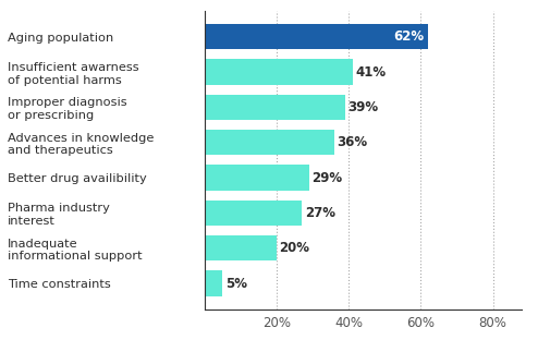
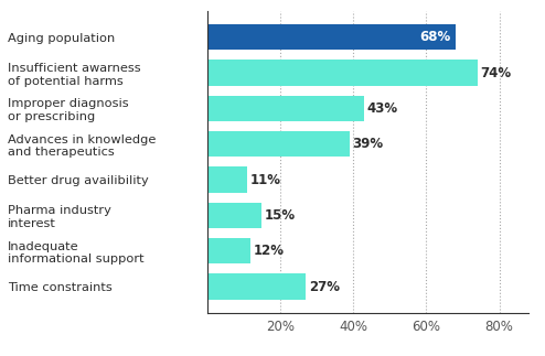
Aging population: 62% -> 68%
Insufficient awarness of potential harms: 41% -> 74%
Improper diagnosis or prescribing: 39% -> 43%
Advances in knowledge and therapeutics: 36% -> 39%
Better drug availibility: 29% -> 11%
Pharma industry interest: 27% -> 15%
Inadequate informational support: 20% -> 12%
Time constraints: 5% -> 27%
